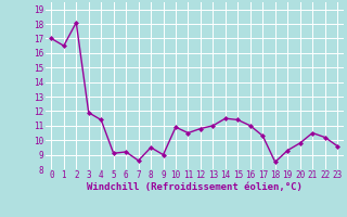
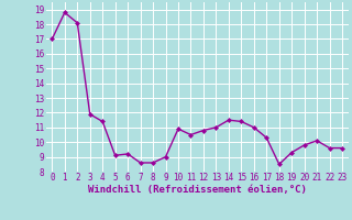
1: 16.5 -> 18.8
8: 9.5 -> 8.6
21: 10.5 -> 10.1
22: 10.2 -> 9.6
